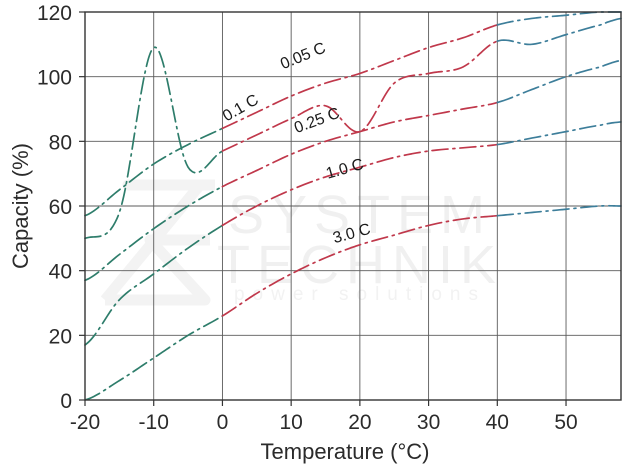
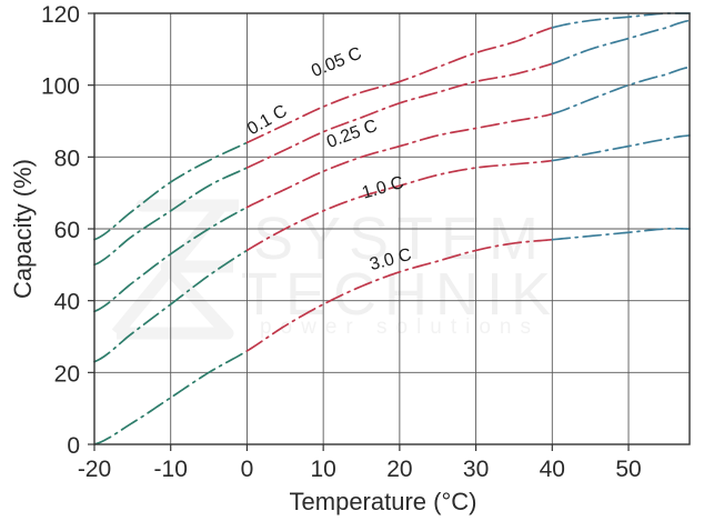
1.0 C/-20: 17 -> 23
0.1 C/-10: 109 -> 65
0.1 C/20: 83 -> 95
0.1 C/40: 111 -> 106
